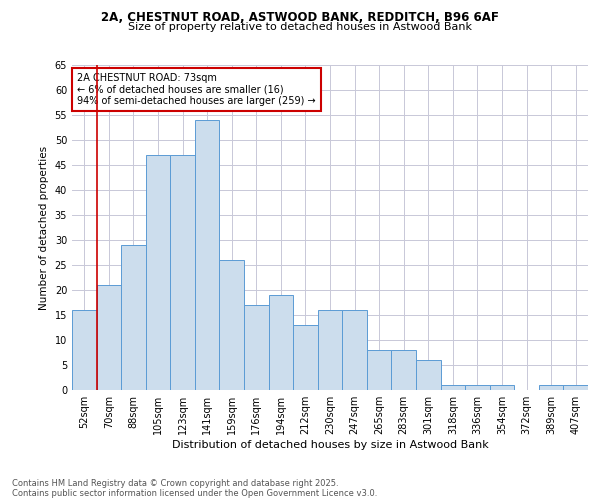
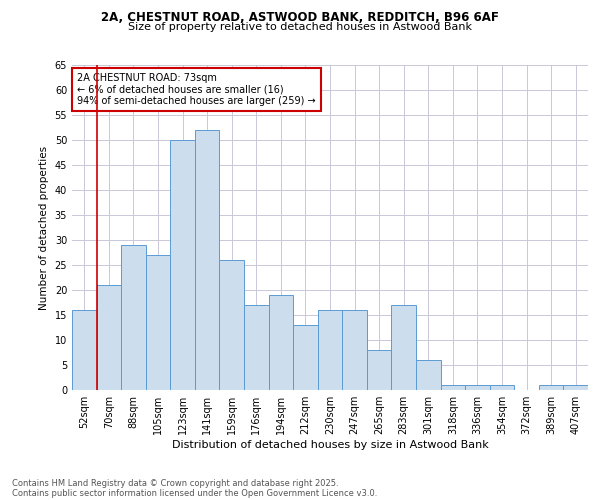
105sqm: 47 -> 27
123sqm: 47 -> 50
141sqm: 54 -> 52
283sqm: 8 -> 17
